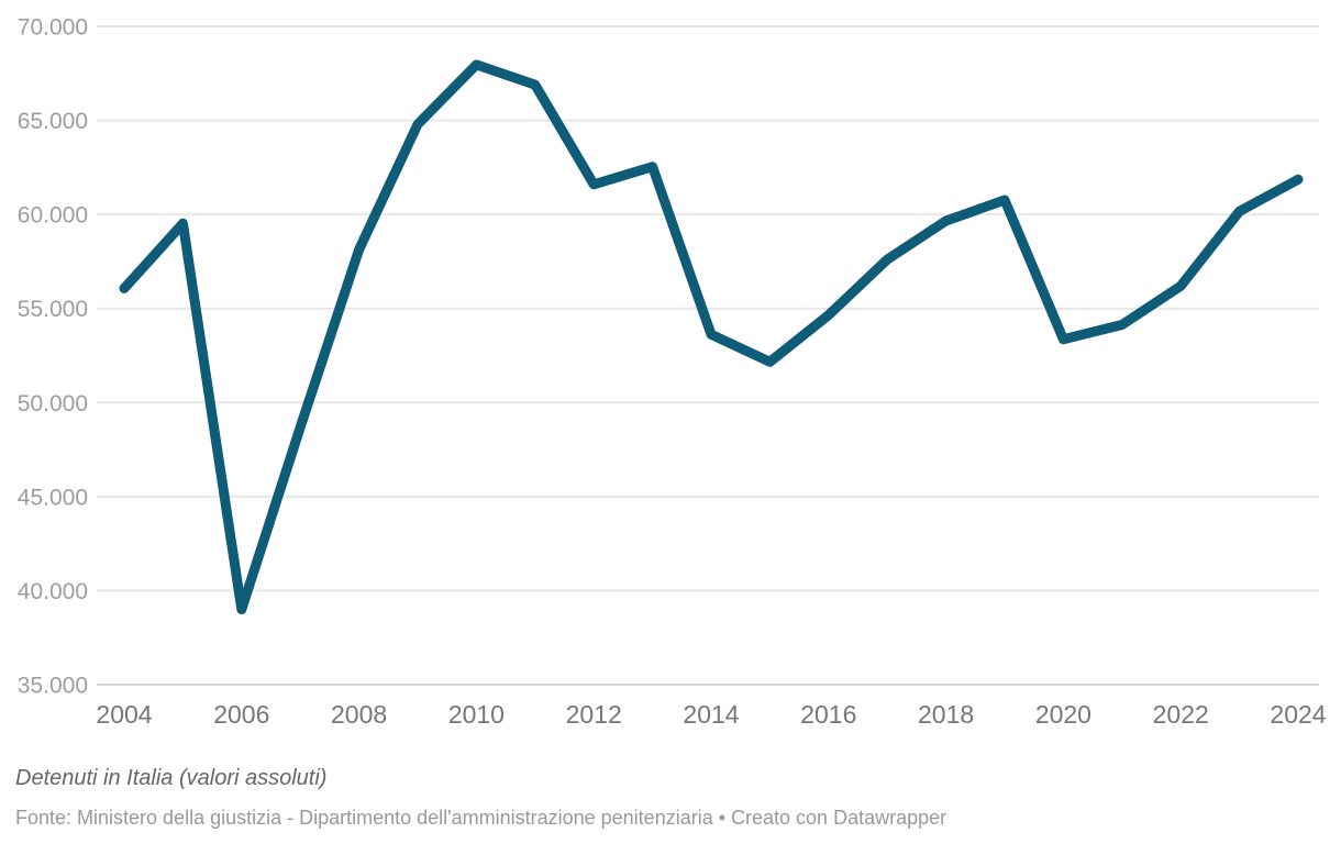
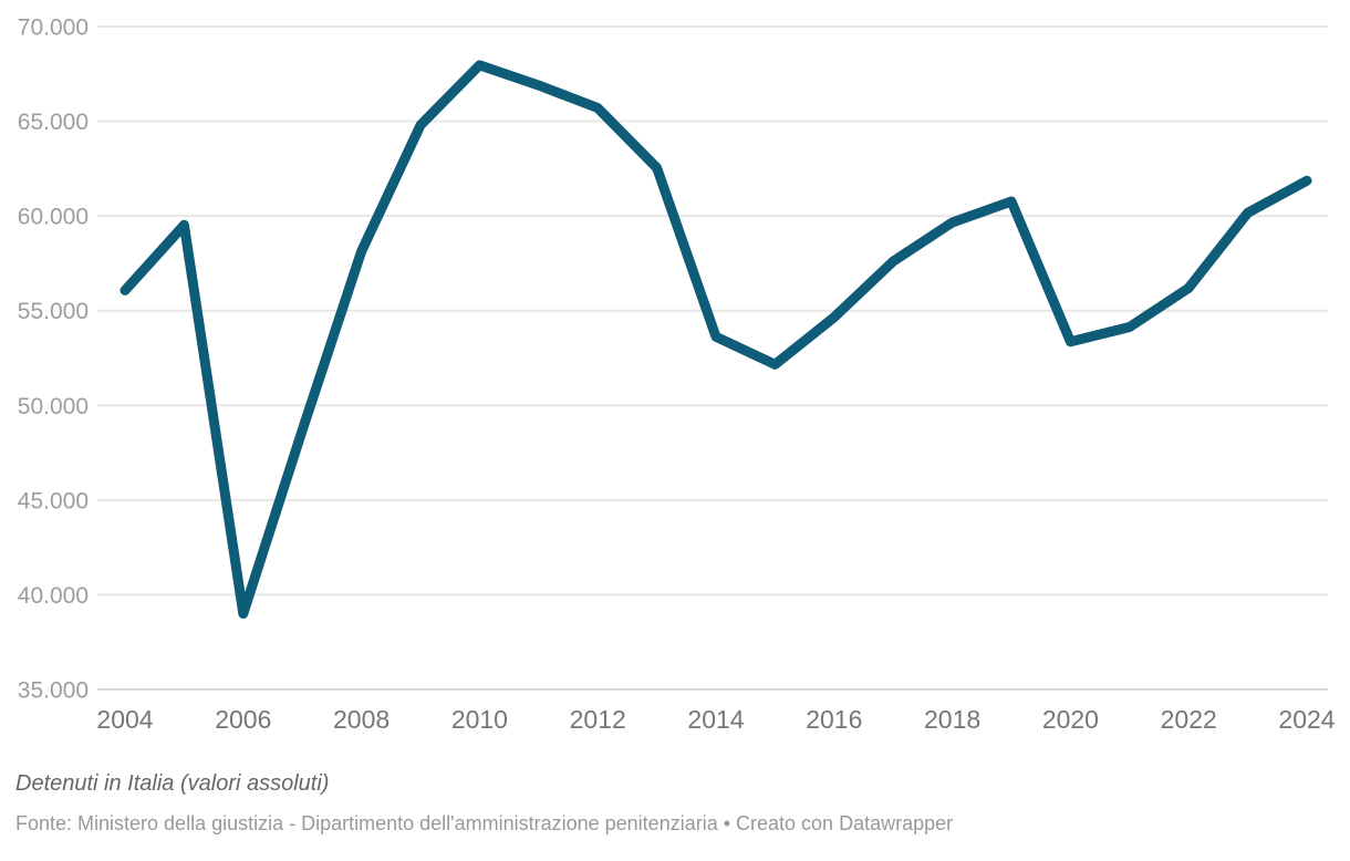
2012: 61600 -> 65700
